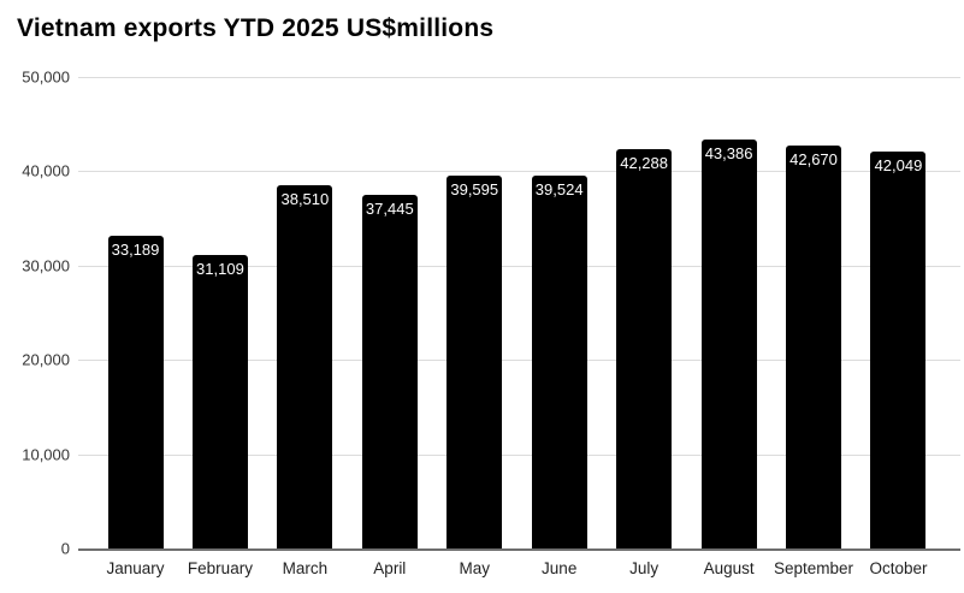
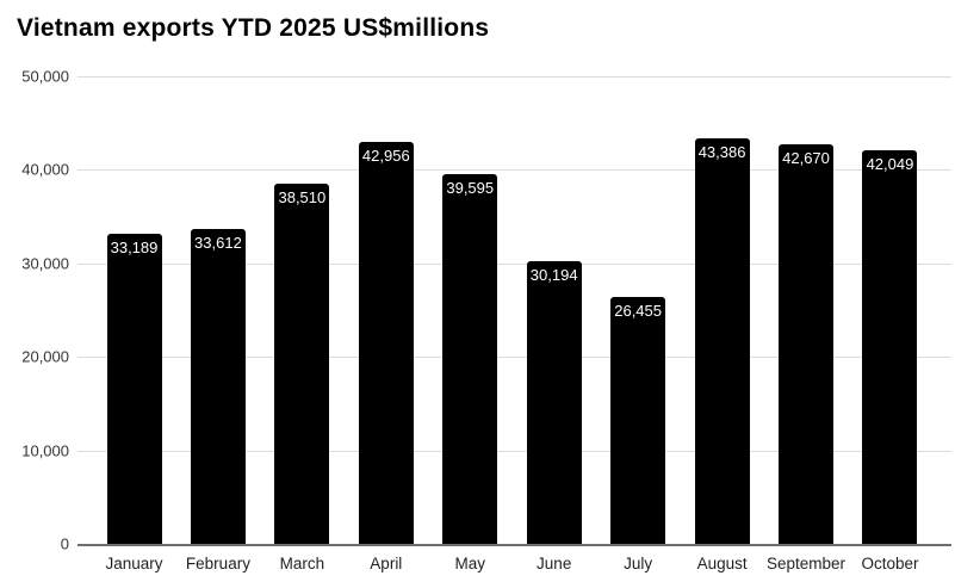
February: 31,109 -> 33,612
April: 37,445 -> 42,956
June: 39,524 -> 30,194
July: 42,288 -> 26,455
